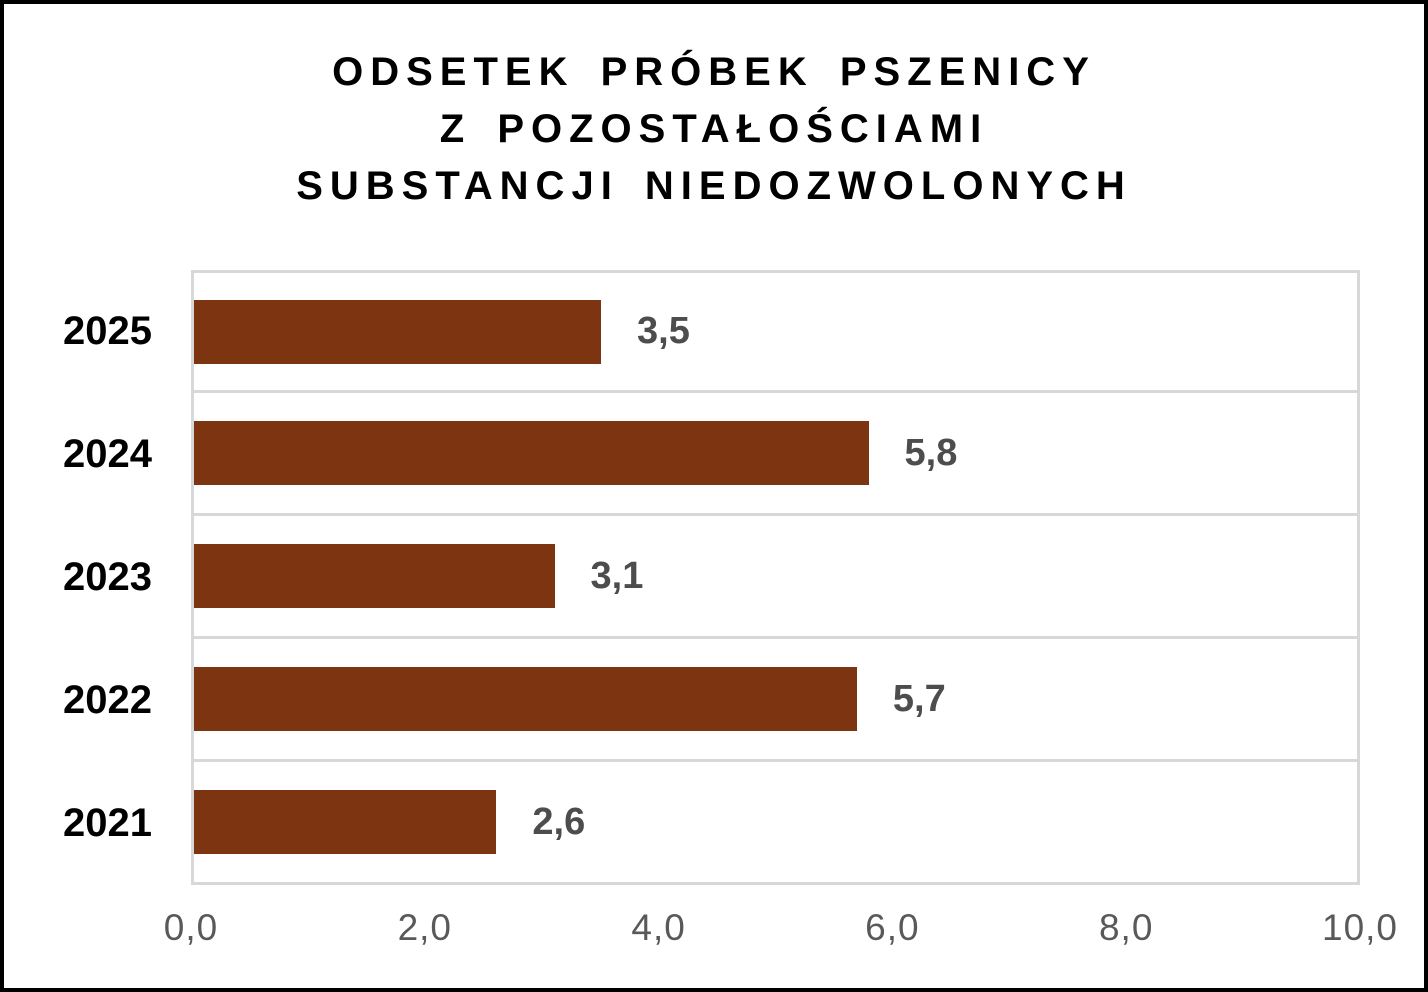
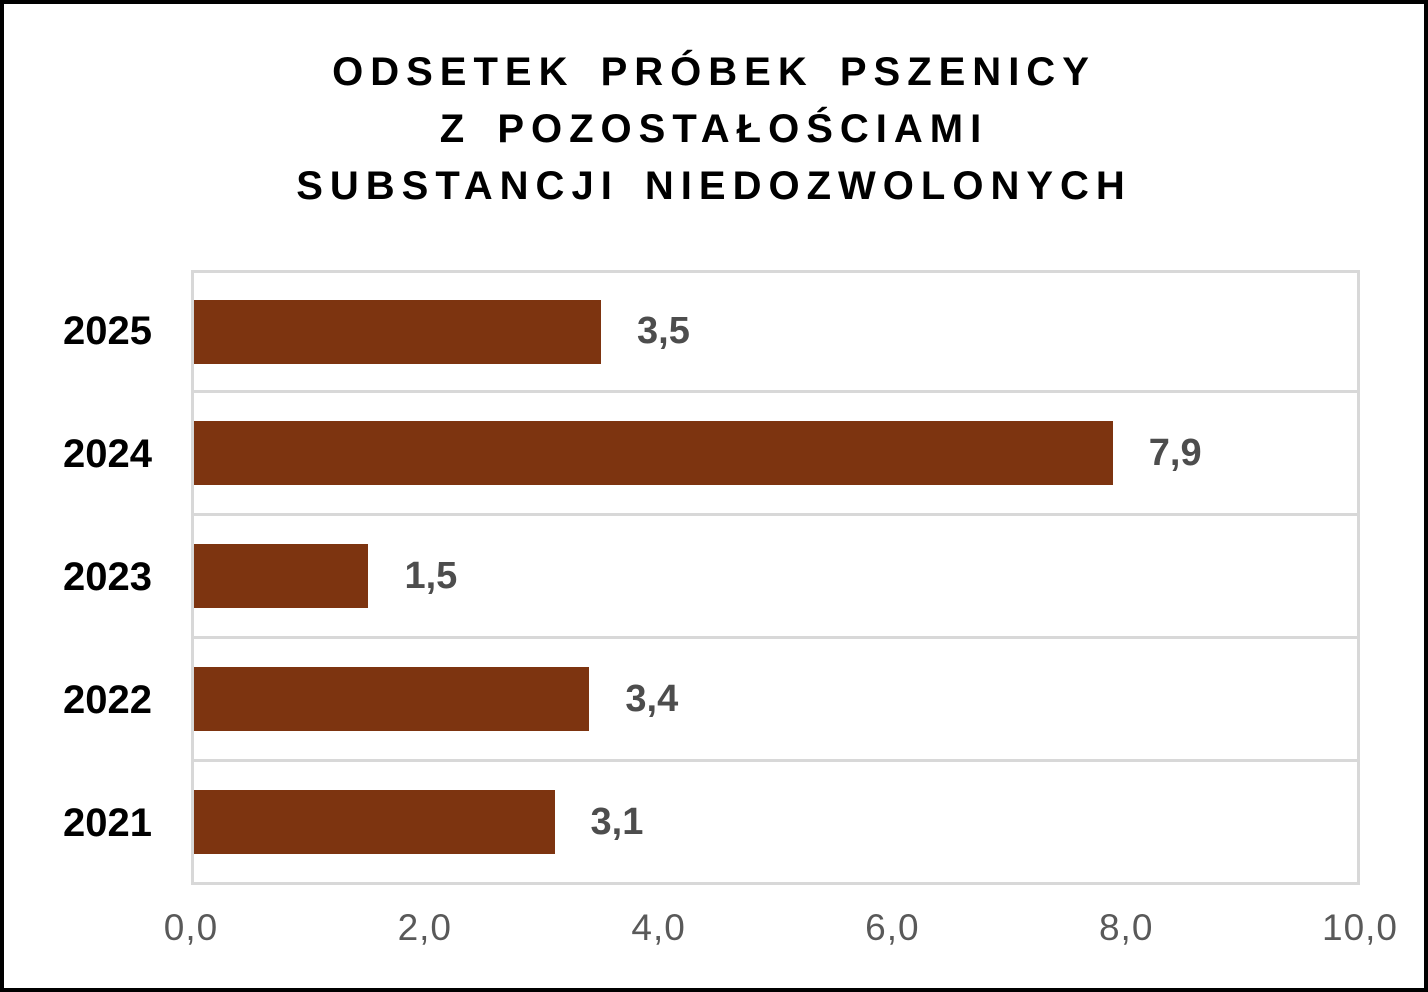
2024: 5,8 -> 7,9
2023: 3,1 -> 1,5
2022: 5,7 -> 3,4
2021: 2,6 -> 3,1
